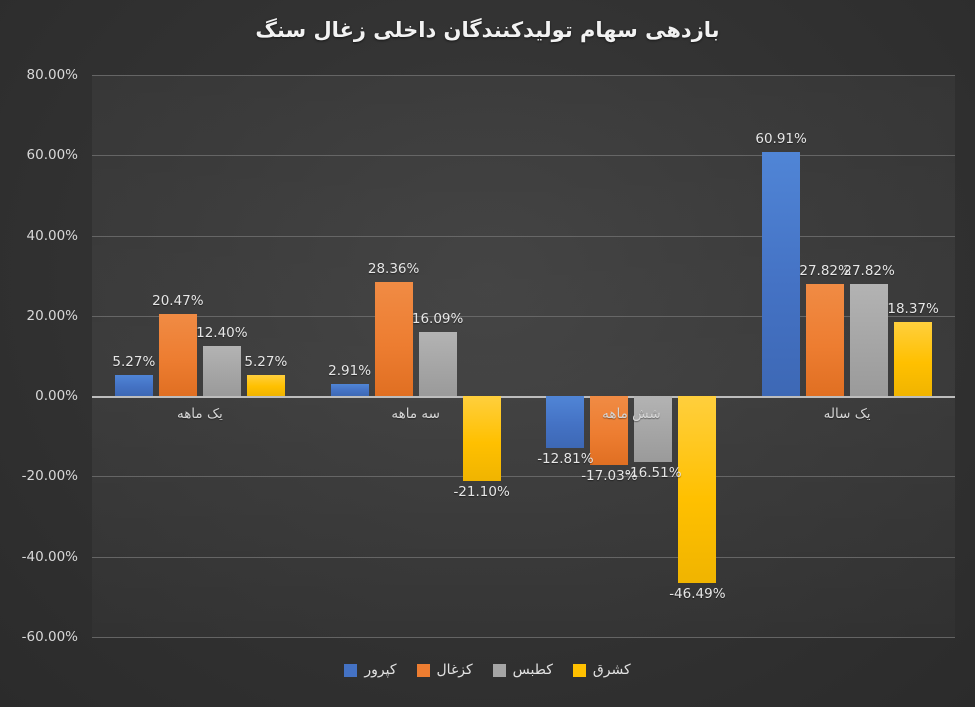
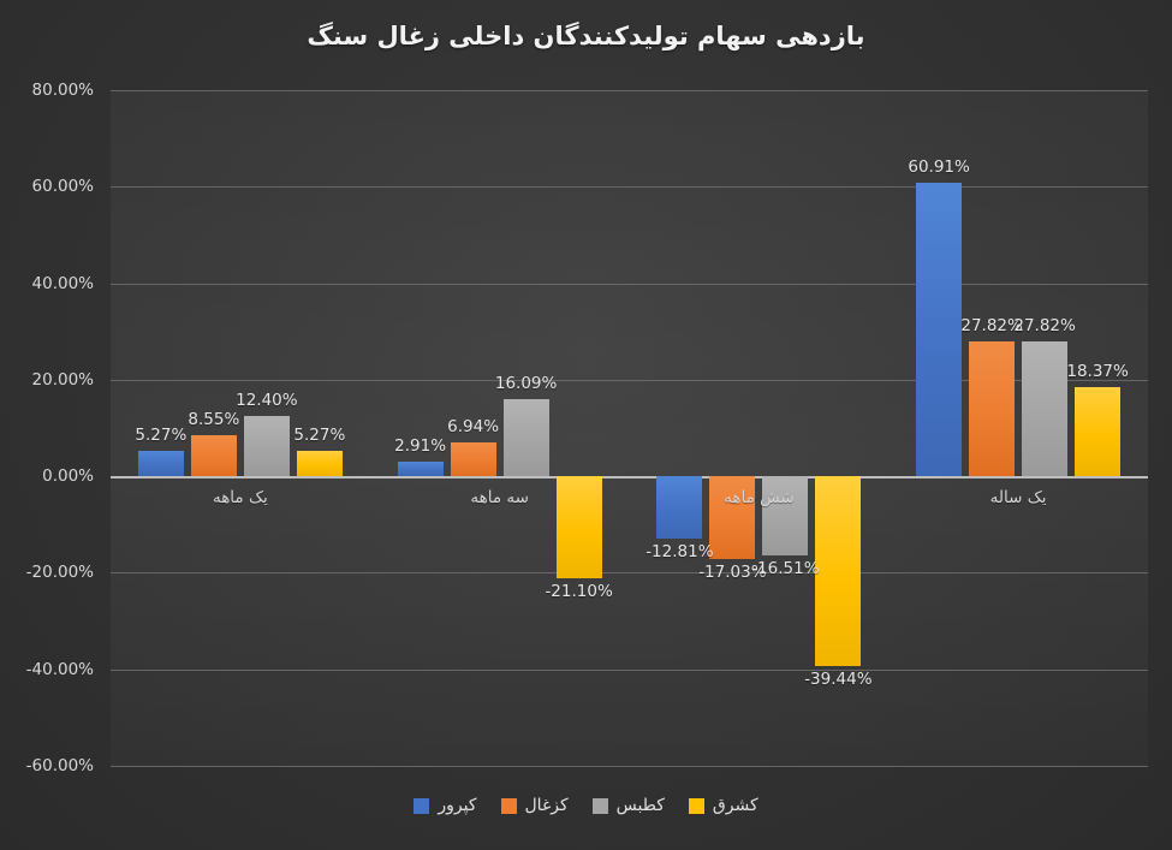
کزغال/یک ماهه: 20.47% -> 8.55%
کزغال/سه ماهه: 28.36% -> 6.94%
کشرق/شش ماهه: -46.49% -> -39.44%
